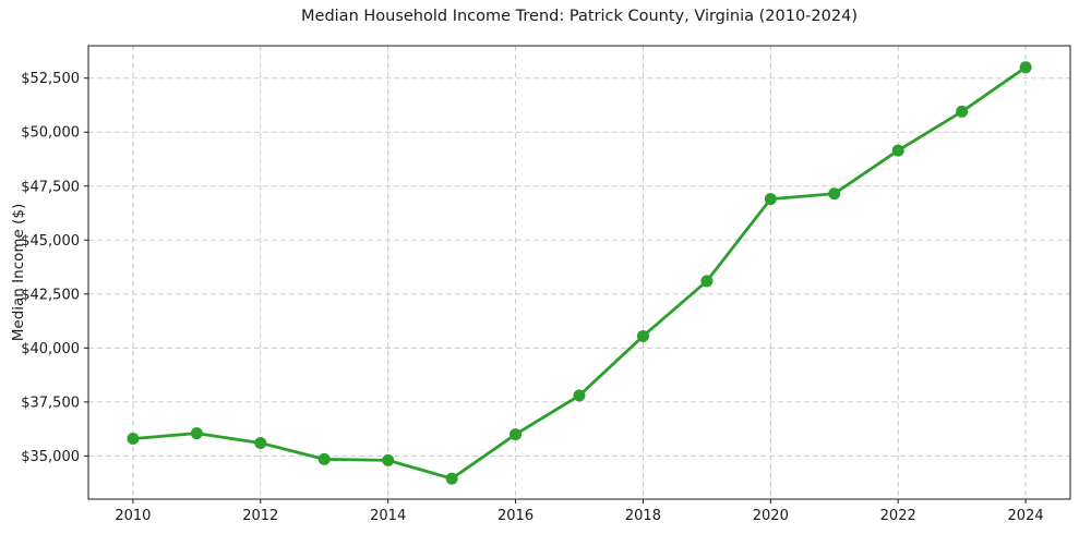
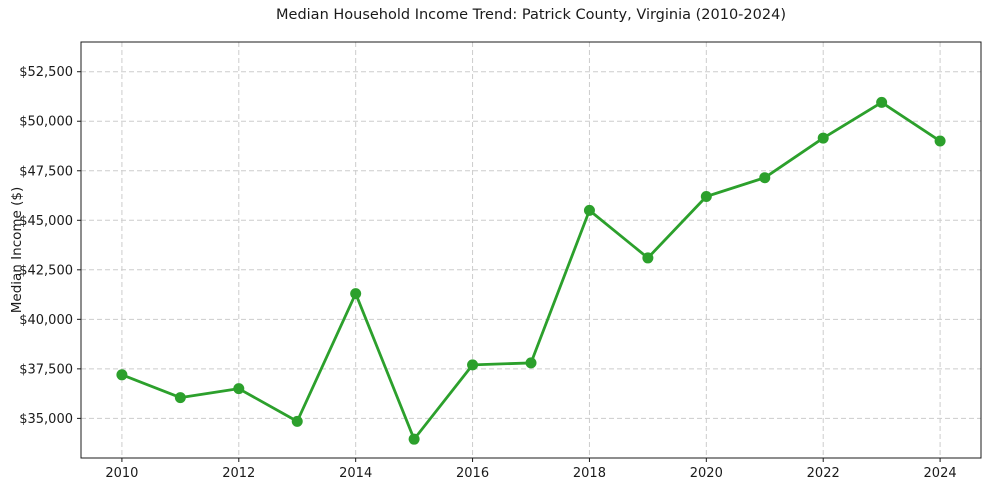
2010: $35800 -> $37200
2012: $35600 -> $36500
2014: $34800 -> $41300
2016: $36000 -> $37700
2018: $40600 -> $45500
2020: $46900 -> $46200
2024: $53000 -> $49000
